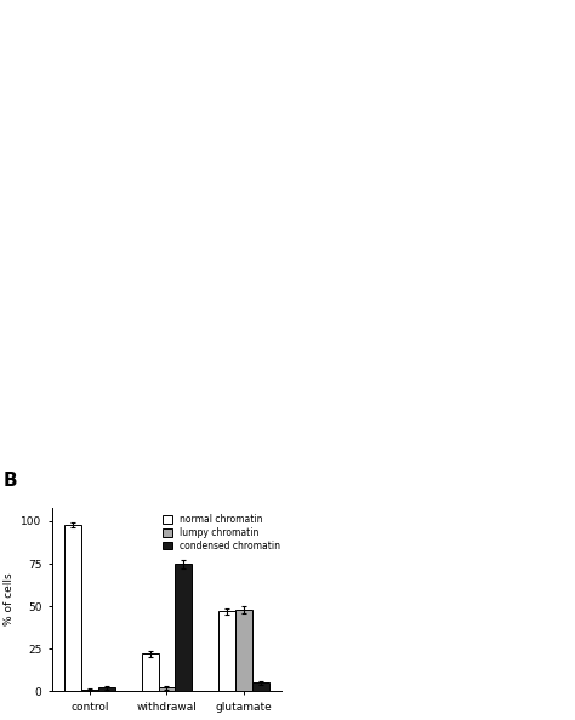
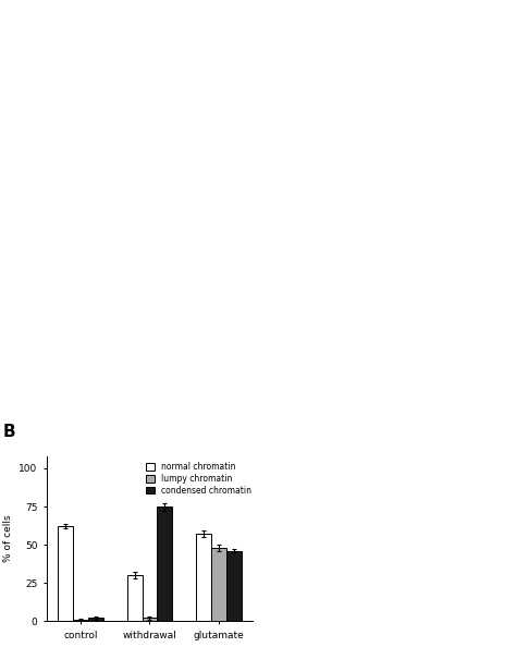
normal chromatin/control: 98 -> 62
normal chromatin/withdrawal: 22 -> 30
normal chromatin/glutamate: 47 -> 57
condensed chromatin/glutamate: 5 -> 46
